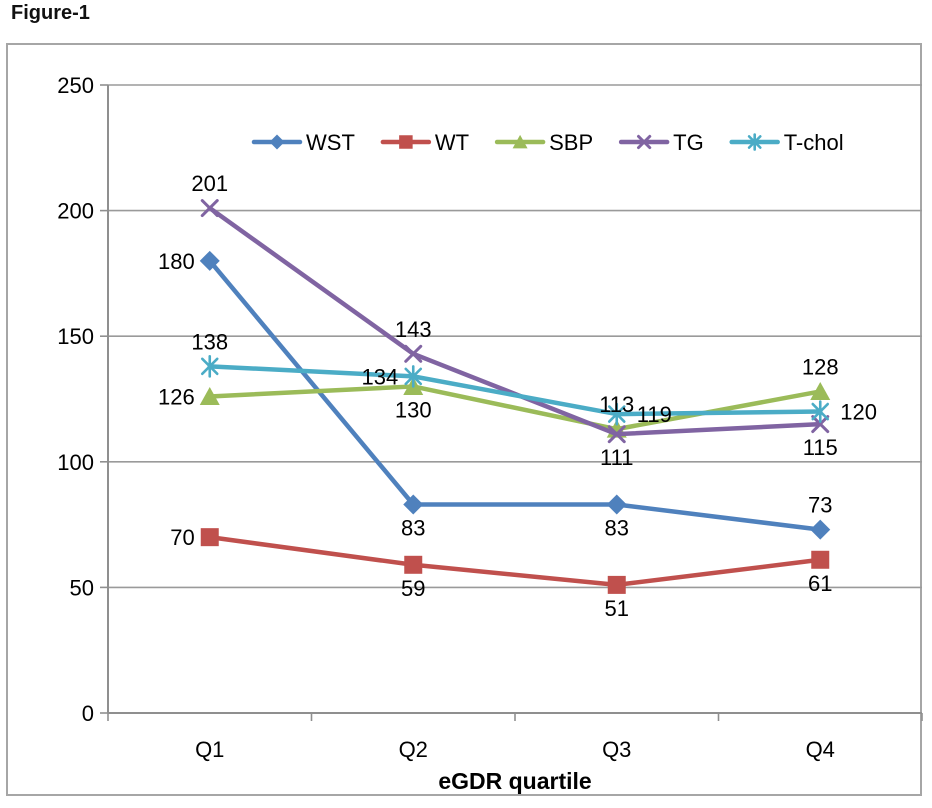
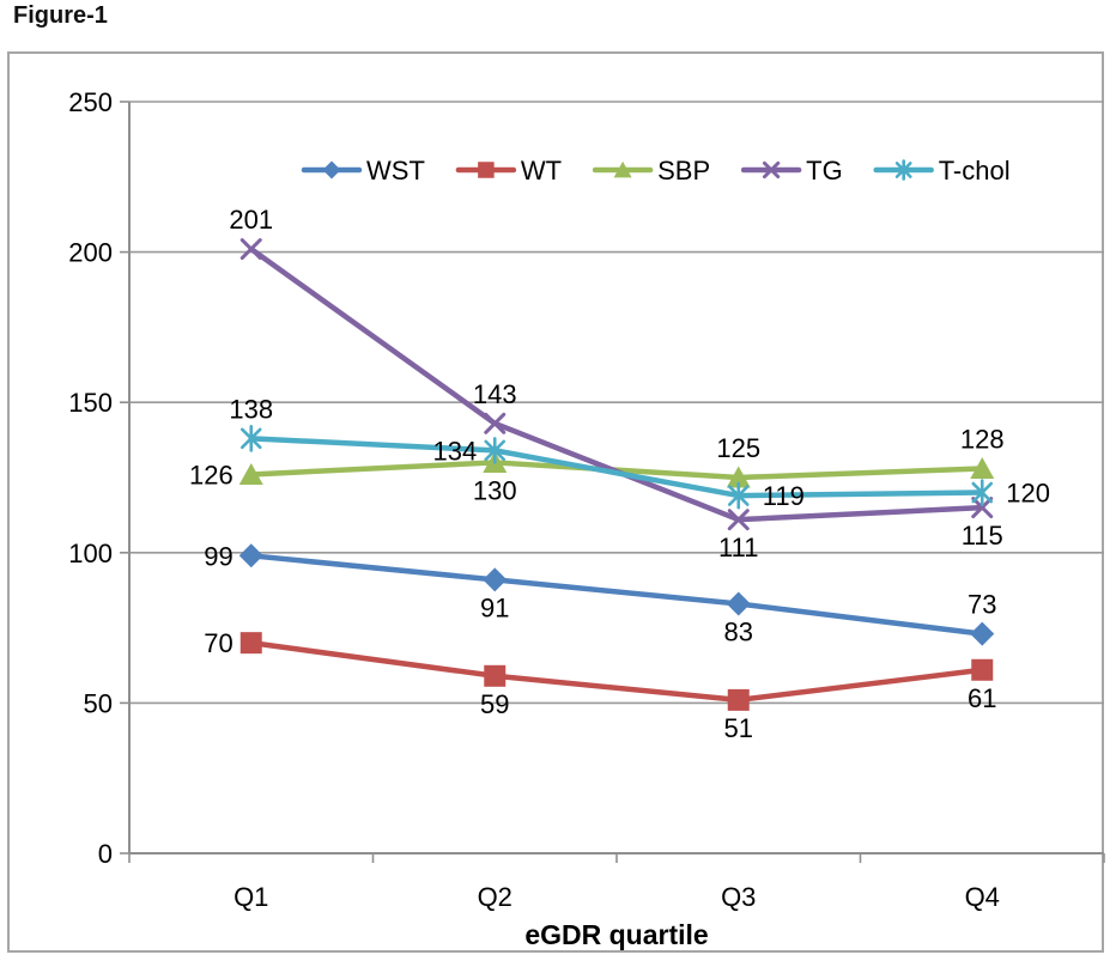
WST/Q1: 180 -> 99
WST/Q2: 83 -> 91
SBP/Q3: 113 -> 125
